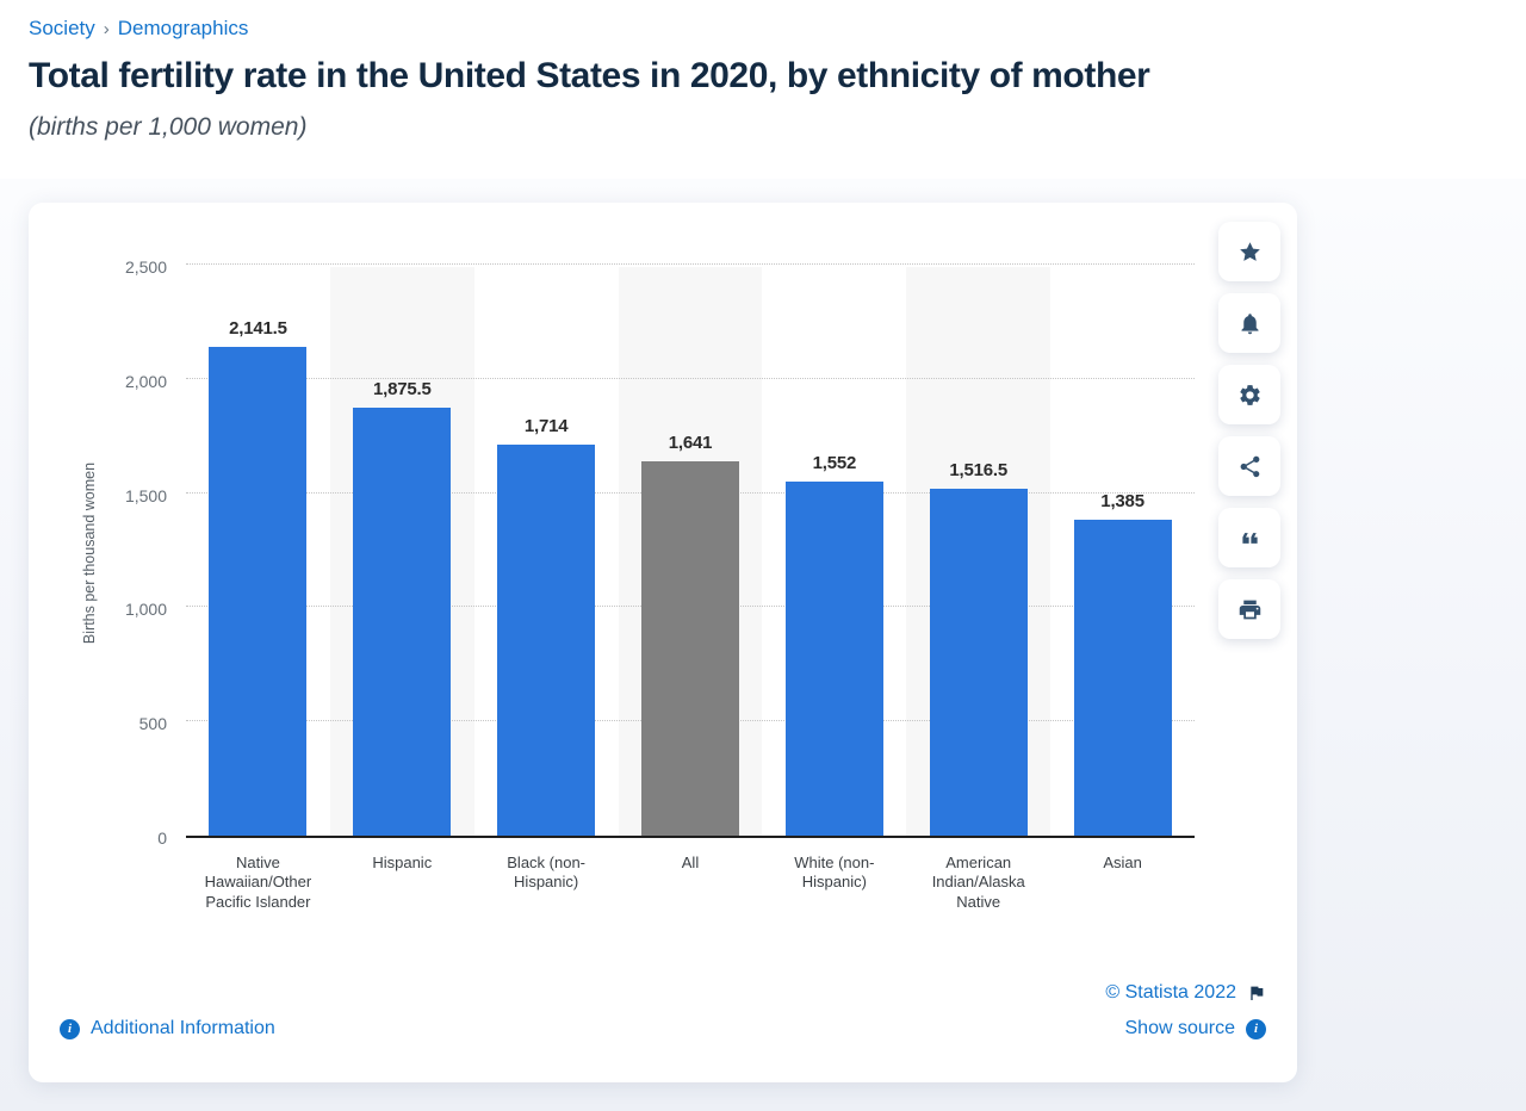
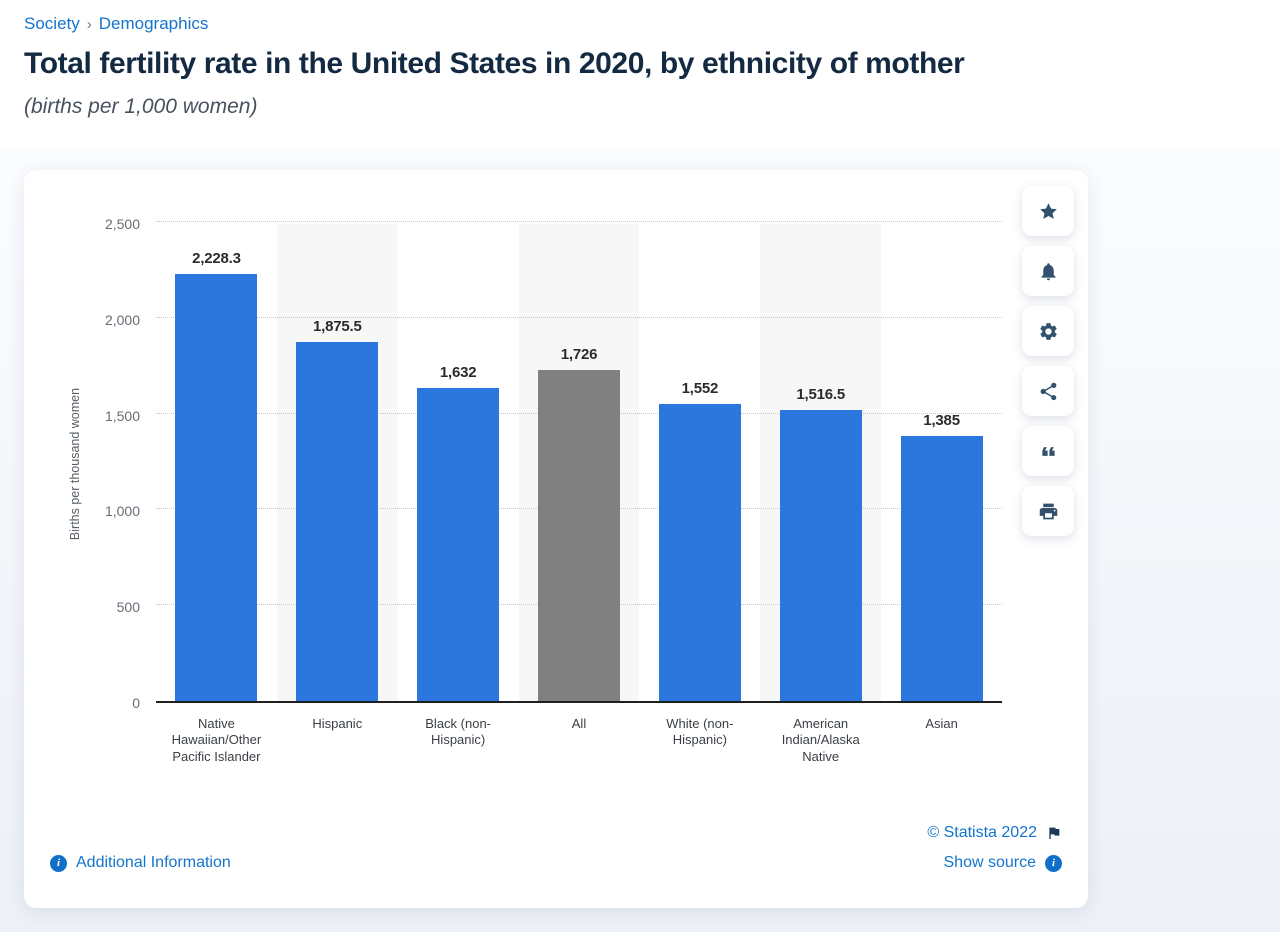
Native Hawaiian/Other Pacific Islander: 2,141.5 -> 2,228.3
Black (non-Hispanic): 1,714 -> 1,632
All: 1,641 -> 1,726
